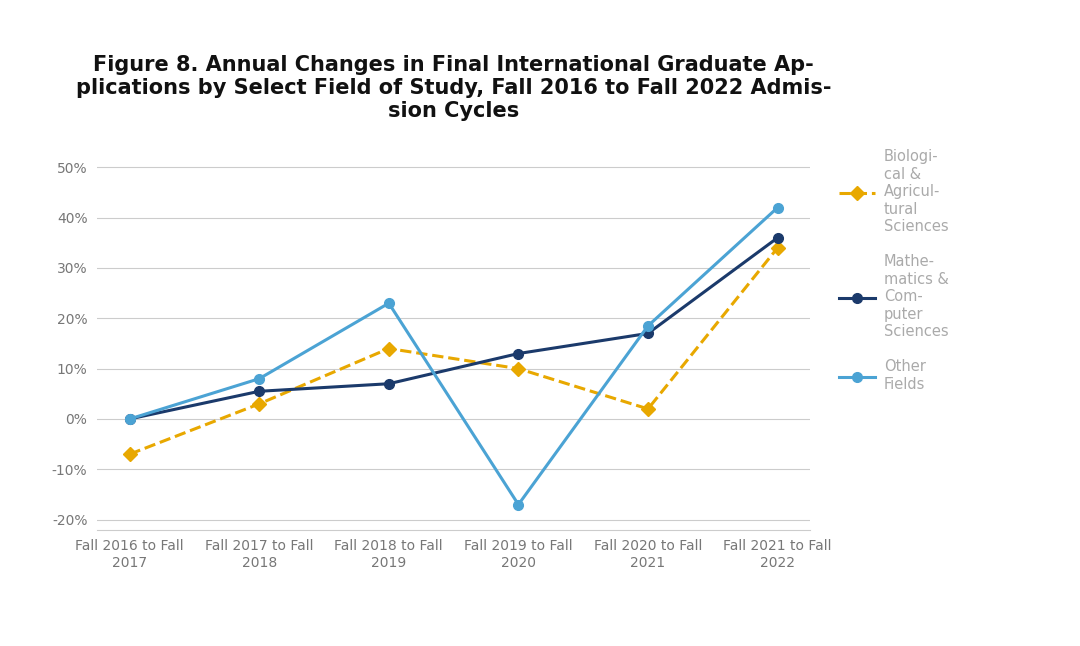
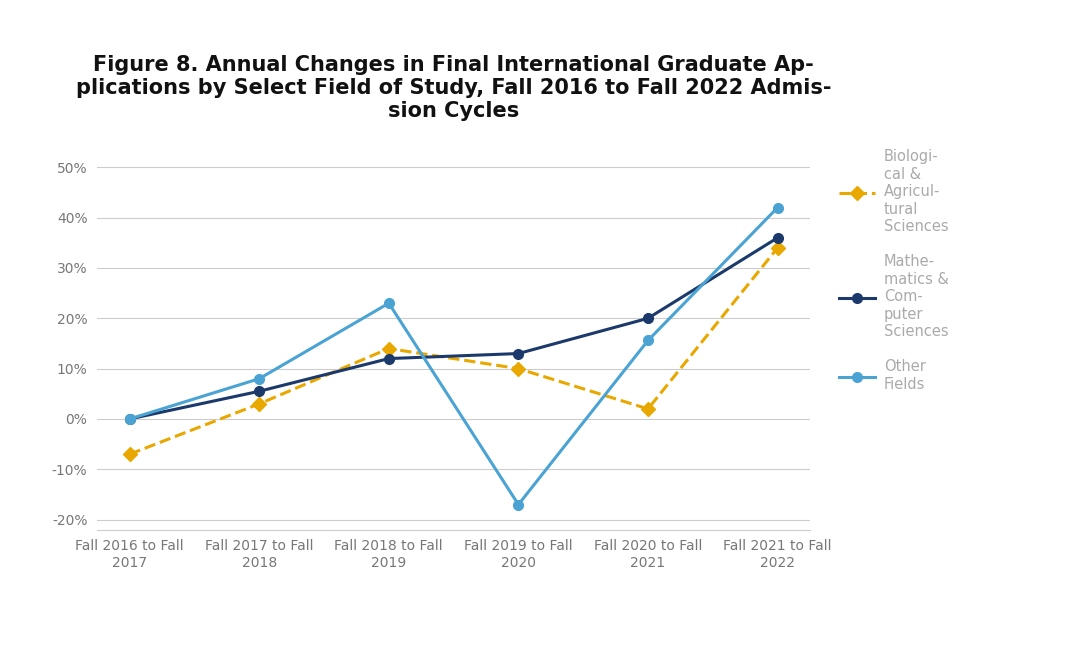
Mathe- matics & Com- puter Sciences/Fall 2018 to Fall 2019: 7.0% -> 12.0%
Mathe- matics & Com- puter Sciences/Fall 2020 to Fall 2021: 17.0% -> 20.0%
Other Fields/Fall 2020 to Fall 2021: 18.5% -> 15.6%
